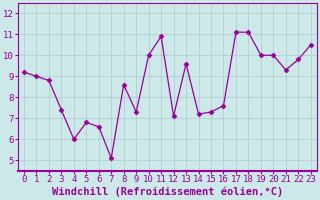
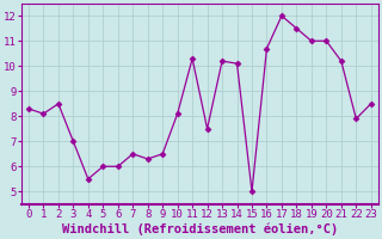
0: 9.2 -> 8.3
1: 9.0 -> 8.1
2: 8.8 -> 8.5
3: 7.4 -> 7.0
4: 6.0 -> 5.5
5: 6.8 -> 6.0
6: 6.6 -> 6.0
7: 5.1 -> 6.5
8: 8.6 -> 6.3
9: 7.3 -> 6.5
10: 10.0 -> 8.1
11: 10.9 -> 10.3
12: 7.1 -> 7.5
13: 9.6 -> 10.2
14: 7.2 -> 10.1
15: 7.3 -> 5.0
16: 7.6 -> 10.7
17: 11.1 -> 12.0
18: 11.1 -> 11.5
19: 10.0 -> 11.0
20: 10.0 -> 11.0
21: 9.3 -> 10.2
22: 9.8 -> 7.9
23: 10.5 -> 8.5
